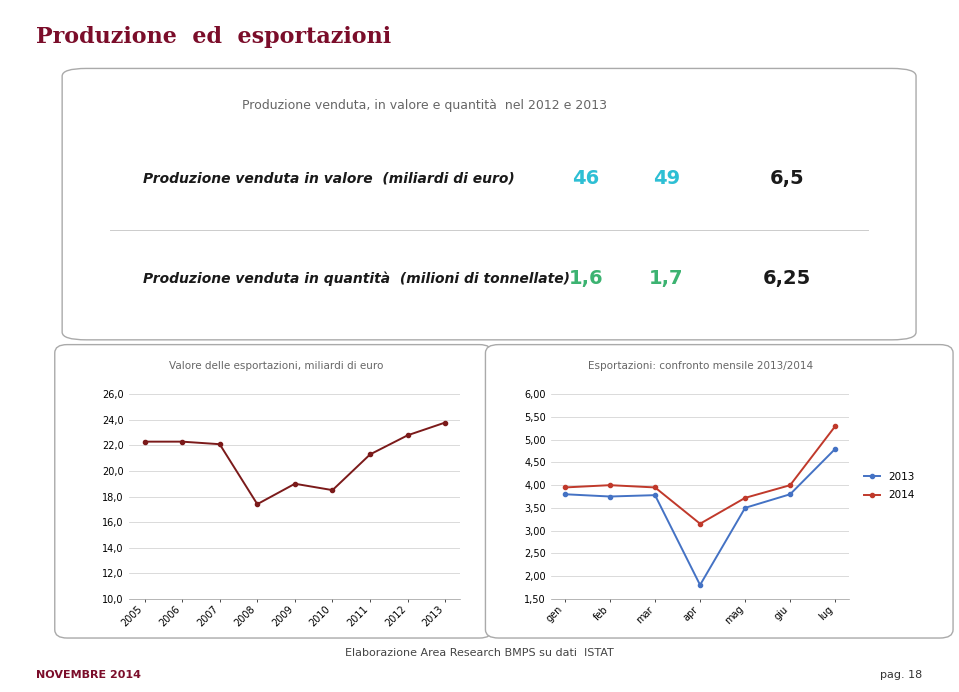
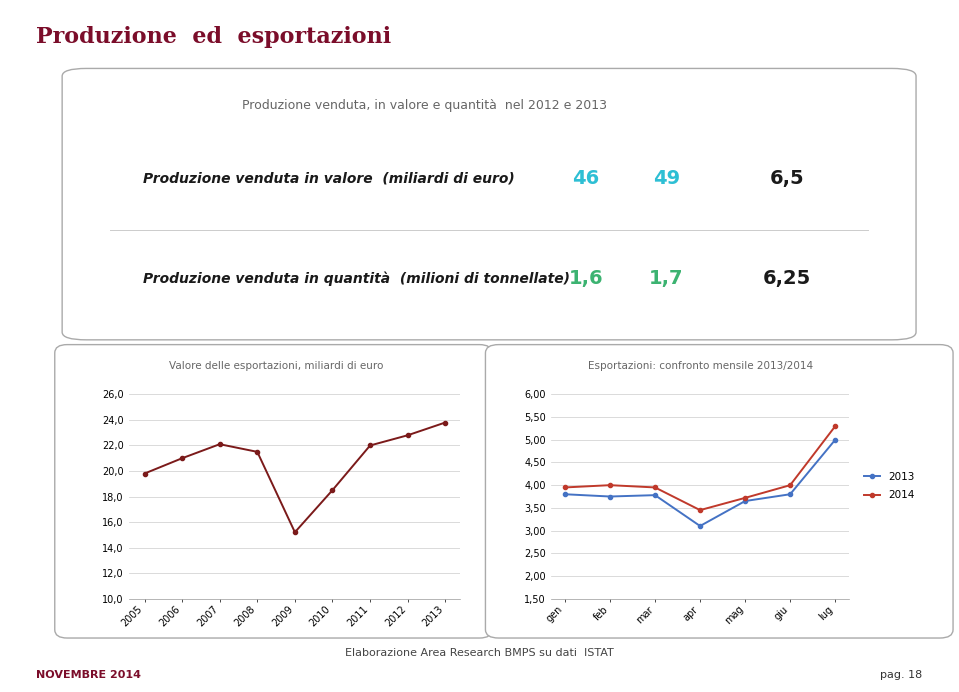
2005: 22,3 -> 19,8
2006: 22,3 -> 21,0
2008: 17,4 -> 21,5
2009: 19,0 -> 15,2
2011: 21,3 -> 22,0
2013/apr: 1,80 -> 3,10
2014/apr: 3,15 -> 3,45
2013/mag: 3,50 -> 3,65
2013/lug: 4,80 -> 5,00
